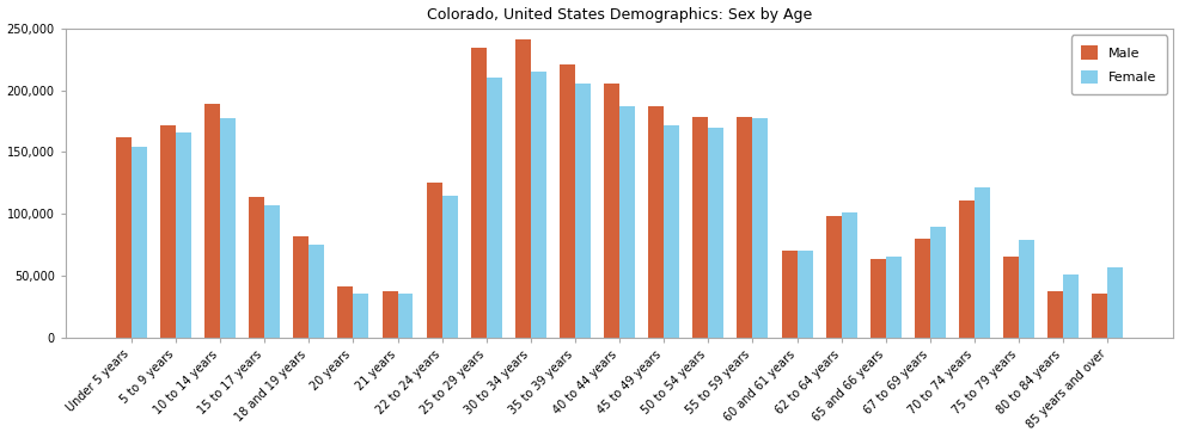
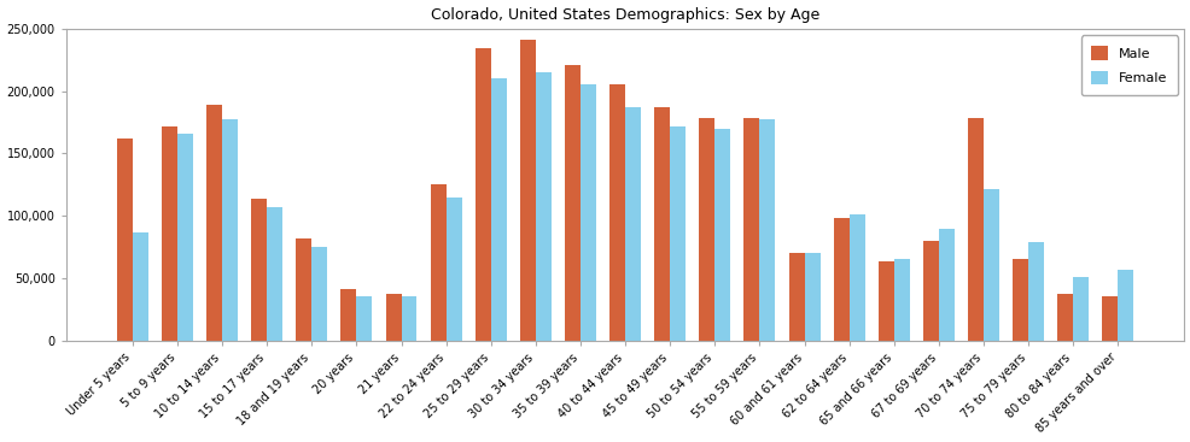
Female/Under 5 years: 154,000 -> 87,000
Male/70 to 74 years: 111,000 -> 178,000
